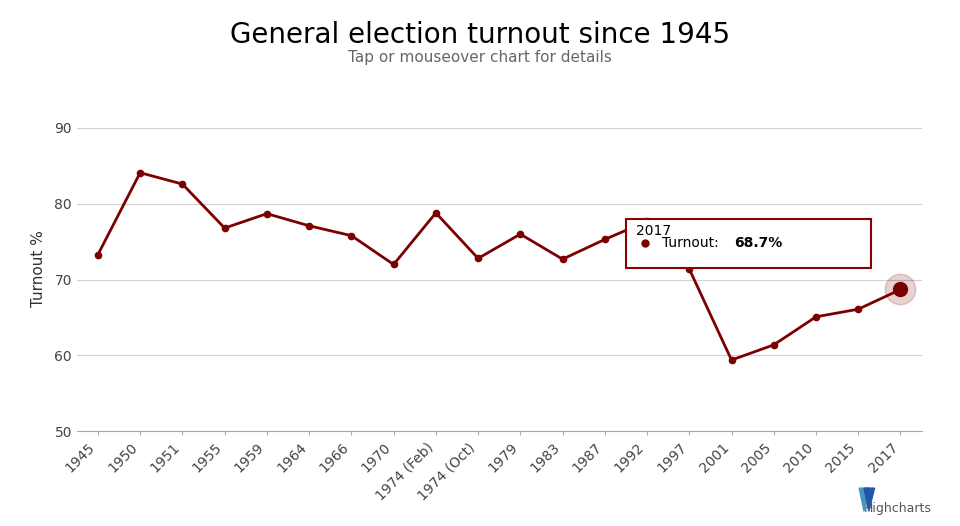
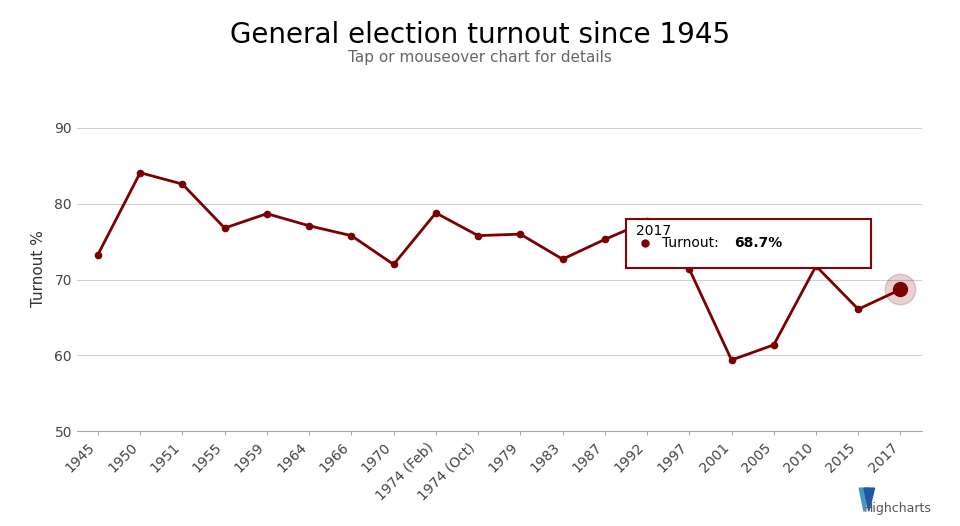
1974 (Oct): 72.8 -> 75.8
2010: 65.1 -> 71.8
